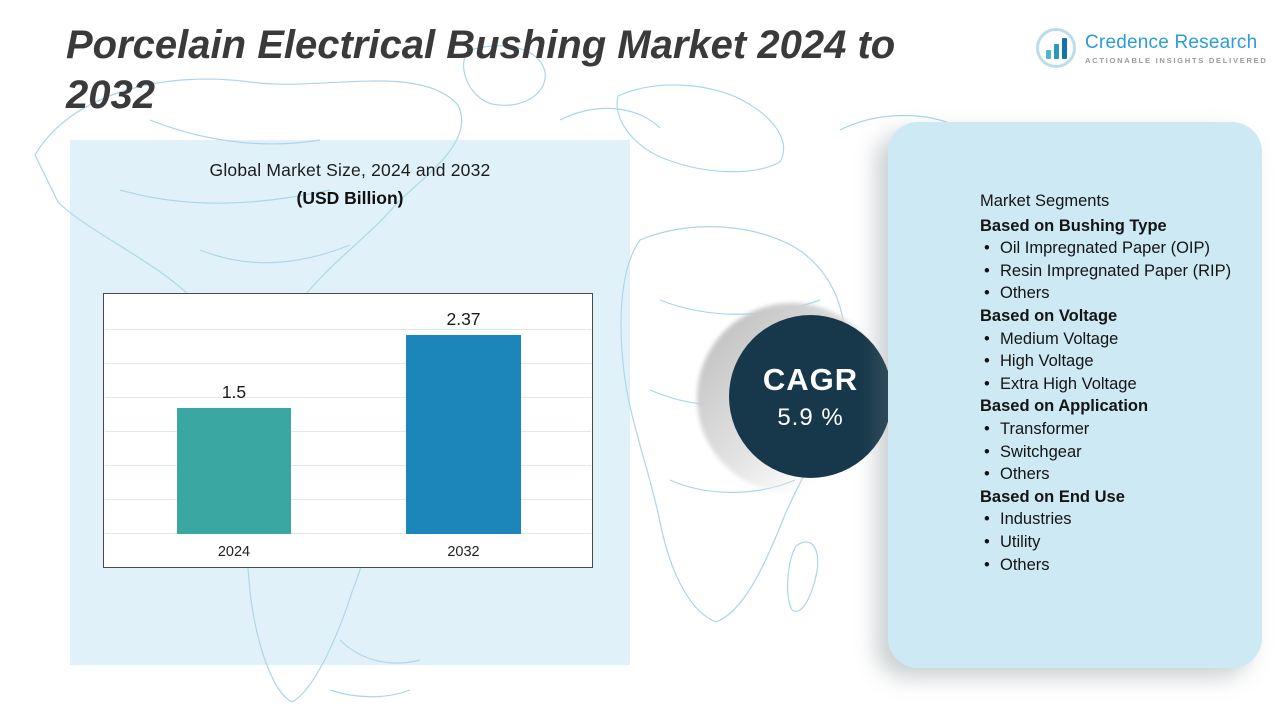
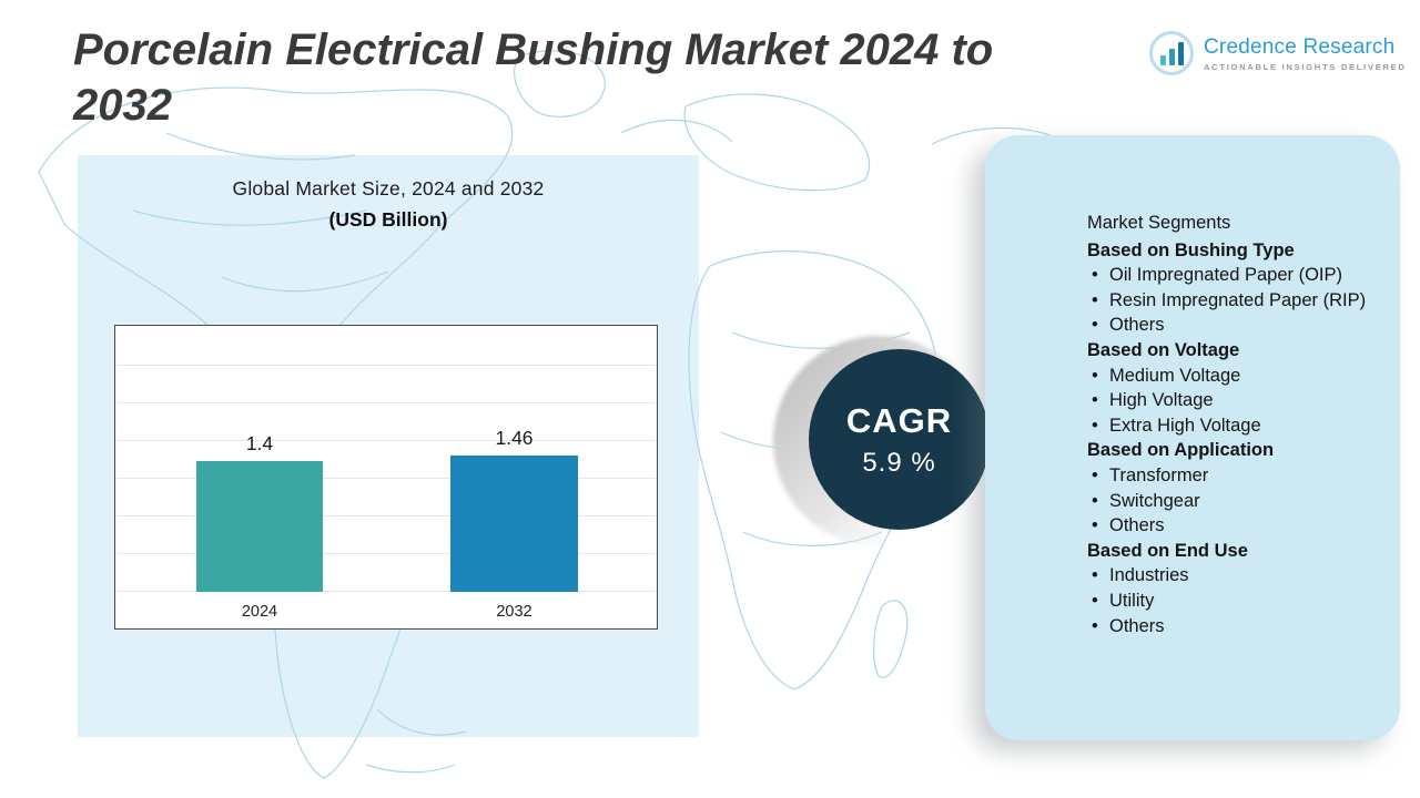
2024: 1.5 -> 1.4
2032: 2.37 -> 1.46
